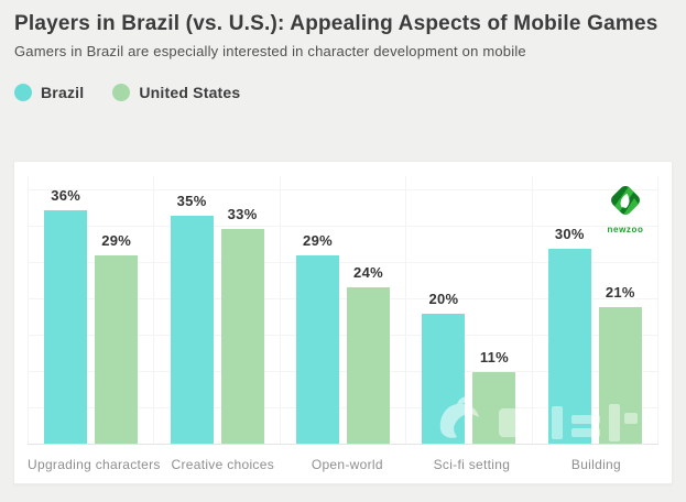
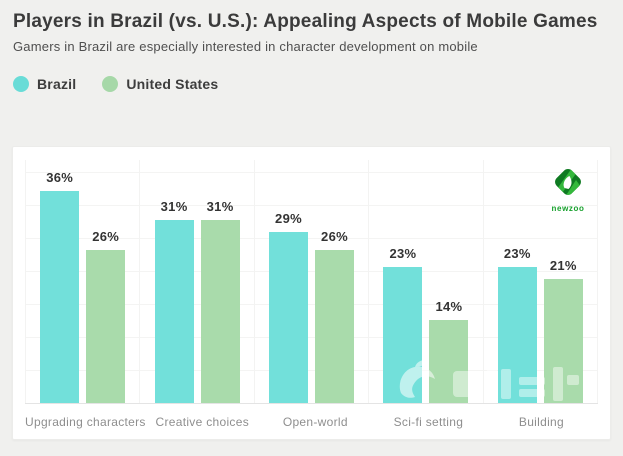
United States/Upgrading characters: 29% -> 26%
Brazil/Creative choices: 35% -> 31%
United States/Creative choices: 33% -> 31%
United States/Open-world: 24% -> 26%
Brazil/Sci-fi setting: 20% -> 23%
United States/Sci-fi setting: 11% -> 14%
Brazil/Building: 30% -> 23%
